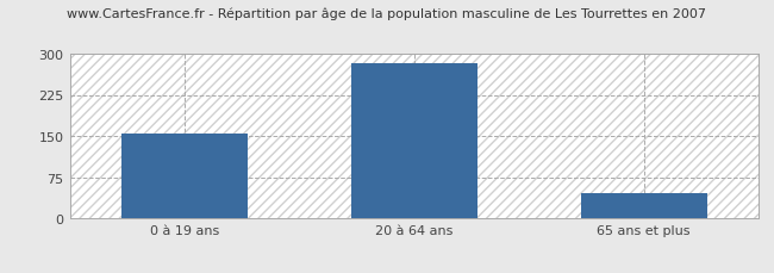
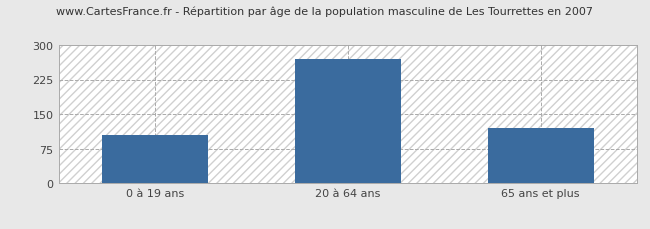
0 à 19 ans: 155 -> 105
20 à 64 ans: 283 -> 270
65 ans et plus: 45 -> 120
